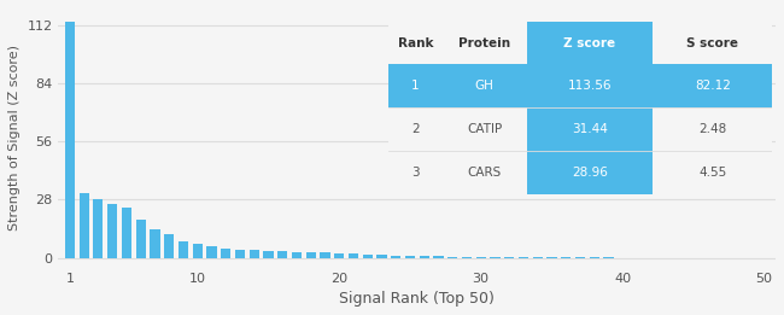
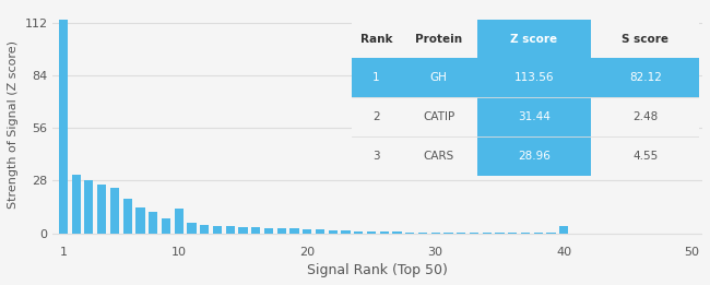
10: 7 -> 13
40: 0 -> 4
